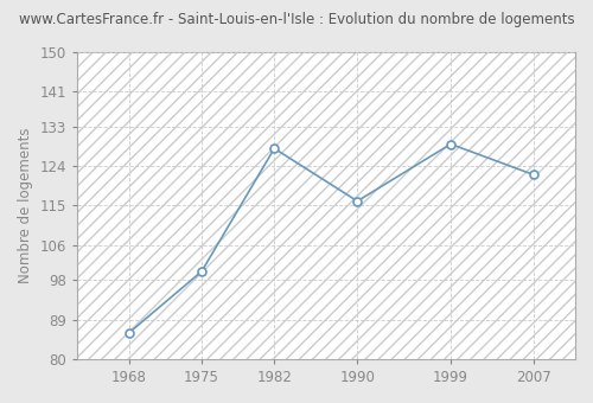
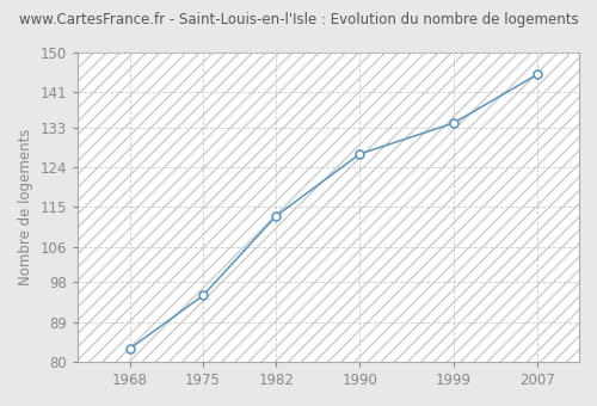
1968: 86 -> 83
1975: 100 -> 95
1982: 128 -> 113
1990: 116 -> 127
1999: 129 -> 134
2007: 122 -> 145
